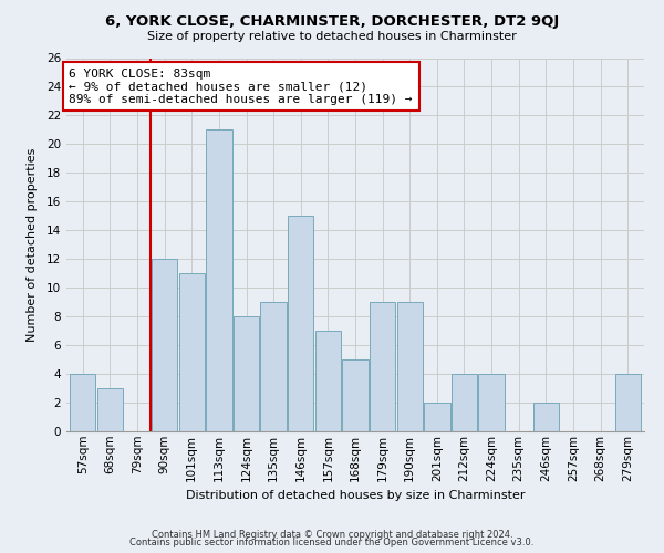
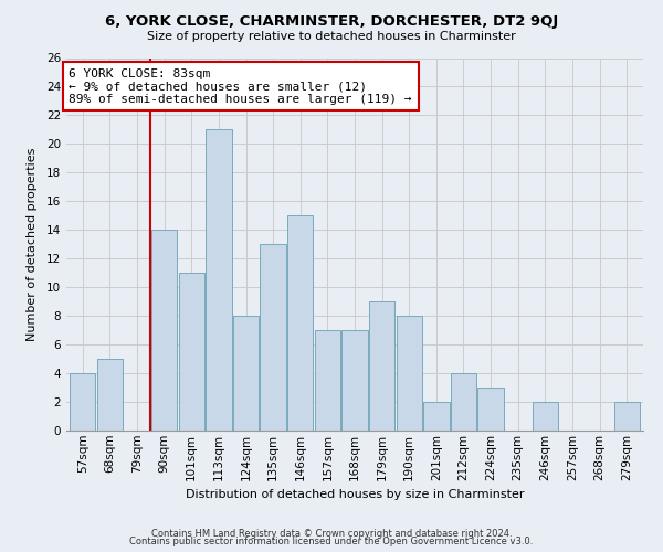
68sqm: 3 -> 5
90sqm: 12 -> 14
135sqm: 9 -> 13
168sqm: 5 -> 7
190sqm: 9 -> 8
224sqm: 4 -> 3
279sqm: 4 -> 2
